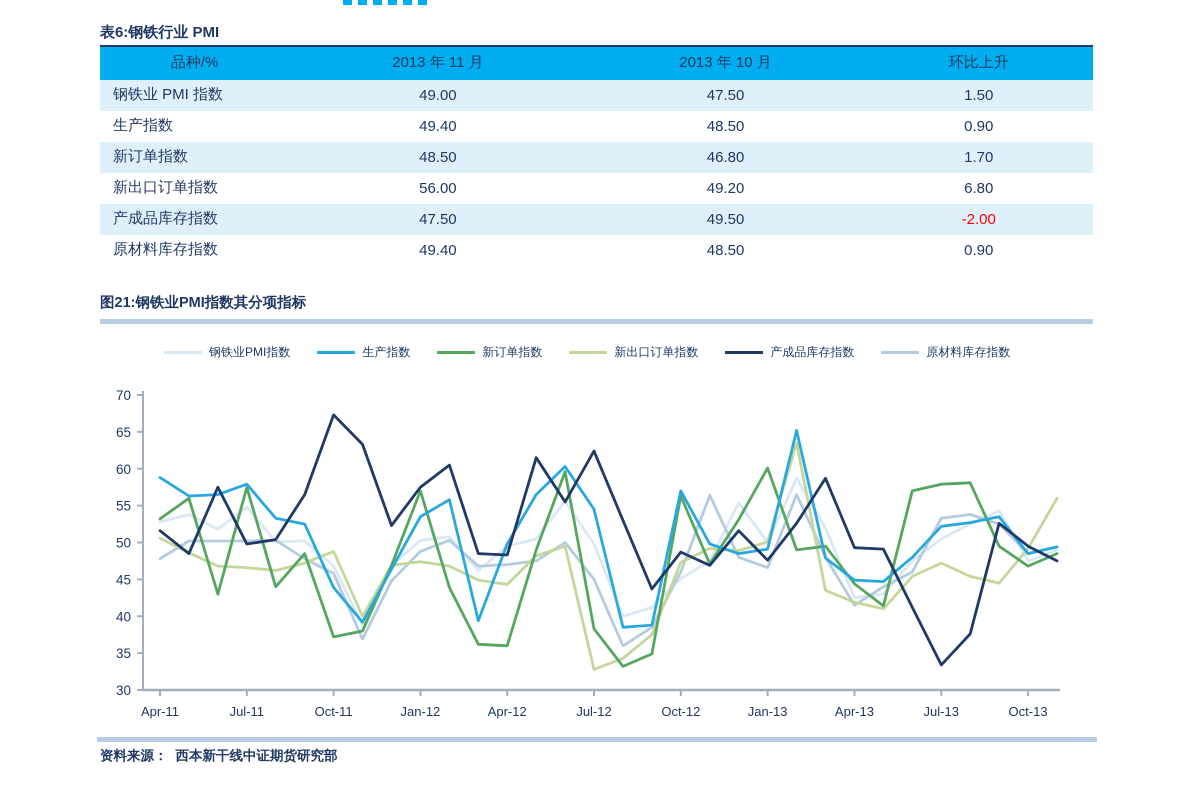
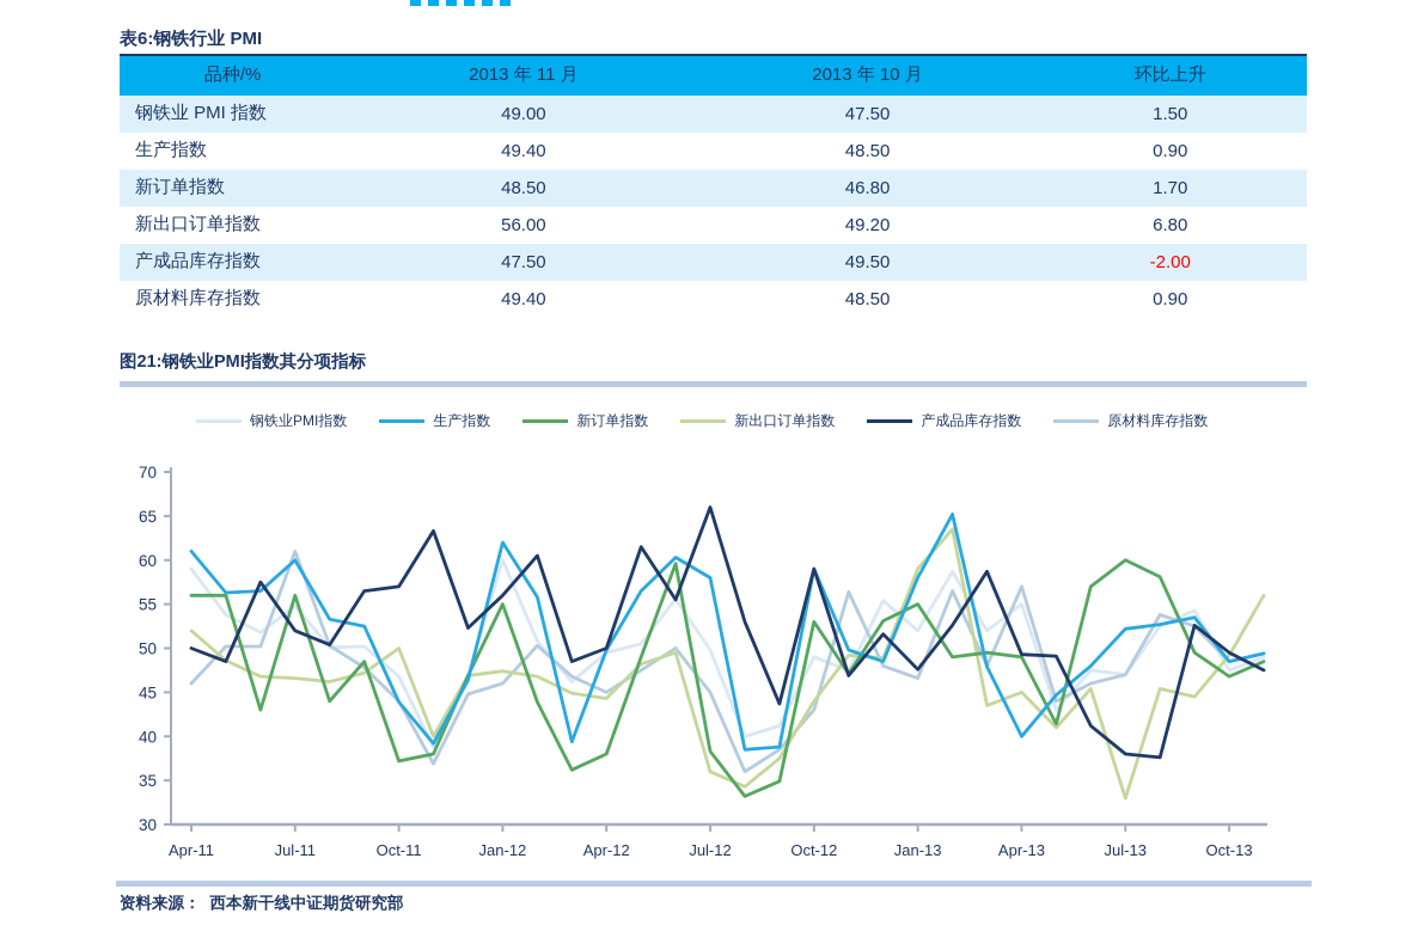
钢铁业PMI指数/Apr-11: 53 -> 59
生产指数/Apr-11: 59 -> 61
新订单指数/Apr-11: 53 -> 56
新出口订单指数/Apr-11: 51 -> 52
产成品库存指数/Apr-11: 52 -> 50
原材料库存指数/Apr-11: 48 -> 46
生产指数/Jul-11: 58 -> 60
新订单指数/Jul-11: 58 -> 56
产成品库存指数/Jul-11: 50 -> 52
原材料库存指数/Jul-11: 50 -> 61
新出口订单指数/Oct-11: 49 -> 50
产成品库存指数/Oct-11: 67 -> 57
原材料库存指数/Oct-11: 46 -> 44
钢铁业PMI指数/Jan-12: 50 -> 60
生产指数/Jan-12: 54 -> 62
新订单指数/Jan-12: 57 -> 55
产成品库存指数/Jan-12: 58 -> 56
原材料库存指数/Jan-12: 49 -> 46
新订单指数/Apr-12: 36 -> 38
产成品库存指数/Apr-12: 48 -> 50
原材料库存指数/Apr-12: 47 -> 45
生产指数/Jul-12: 54 -> 58
新出口订单指数/Jul-12: 33 -> 36
产成品库存指数/Jul-12: 62 -> 66
钢铁业PMI指数/Oct-12: 45 -> 49
生产指数/Oct-12: 57 -> 59
新订单指数/Oct-12: 56 -> 53
新出口订单指数/Oct-12: 47 -> 44
产成品库存指数/Oct-12: 49 -> 59
原材料库存指数/Oct-12: 46 -> 43
钢铁业PMI指数/Jan-13: 50 -> 52
生产指数/Jan-13: 49 -> 58
新订单指数/Jan-13: 60 -> 55
新出口订单指数/Jan-13: 50 -> 59
钢铁业PMI指数/Apr-13: 42 -> 55
生产指数/Apr-13: 45 -> 40
新订单指数/Apr-13: 44 -> 49
新出口订单指数/Apr-13: 42 -> 45
原材料库存指数/Apr-13: 42 -> 57
钢铁业PMI指数/Jul-13: 50 -> 47
新订单指数/Jul-13: 58 -> 60
新出口订单指数/Jul-13: 47 -> 33
产成品库存指数/Jul-13: 33 -> 38
原材料库存指数/Jul-13: 53 -> 47
